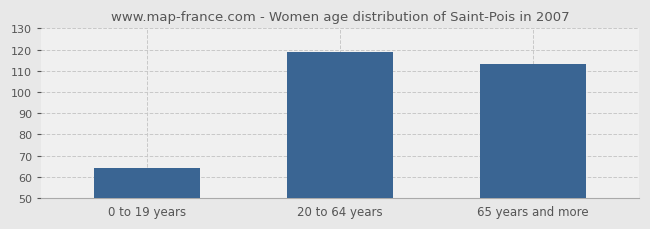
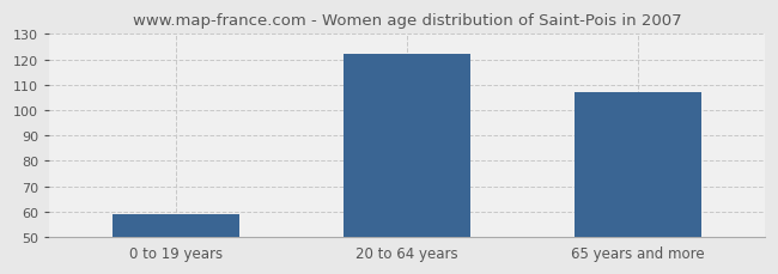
0 to 19 years: 64 -> 59
20 to 64 years: 119 -> 122
65 years and more: 113 -> 107
